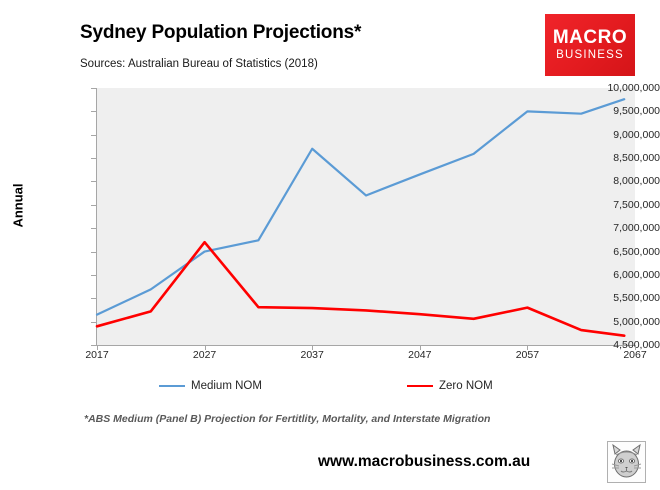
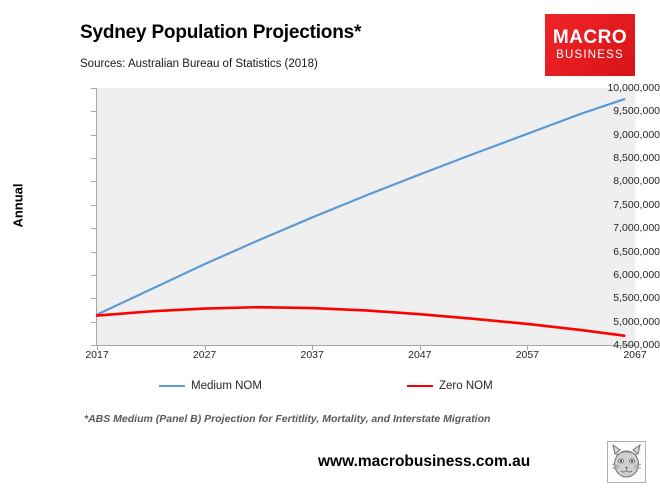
Zero NOM/2017: 4900000 -> 5100000
Medium NOM/2027: 6500000 -> 6200000
Zero NOM/2027: 6700000 -> 5300000
Medium NOM/2037: 8700000 -> 7200000
Medium NOM/2057: 9500000 -> 9000000
Zero NOM/2057: 5300000 -> 5000000
